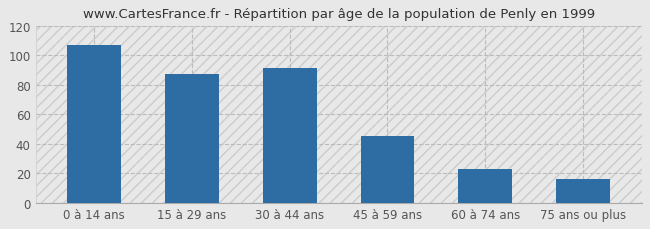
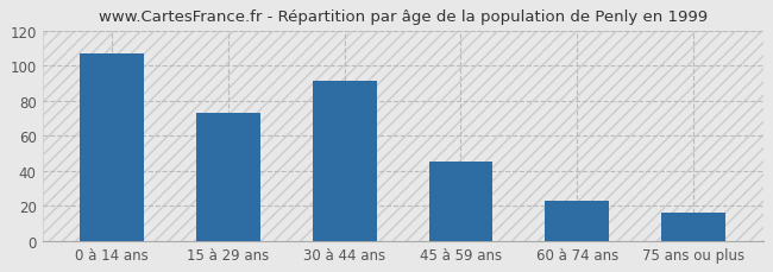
15 à 29 ans: 87 -> 73
